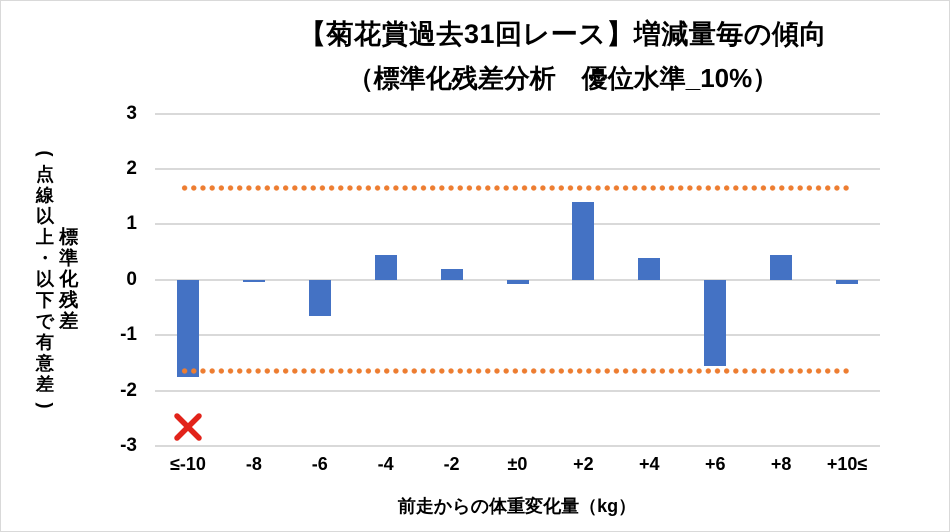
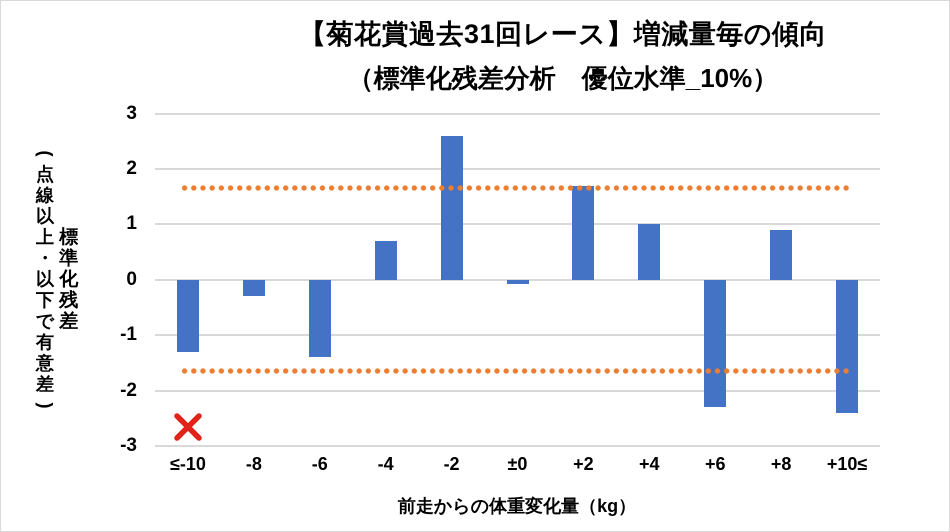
≤-10: -1.8 -> -1.3
-8: -0.1 -> -0.3
-6: -0.7 -> -1.4
-4: 0.5 -> 0.7
-2: 0.2 -> 2.6
+2: 1.4 -> 1.7
+4: 0.4 -> 1.0
+6: -1.6 -> -2.3
+8: 0.5 -> 0.9
+10≤: -0.1 -> -2.4
